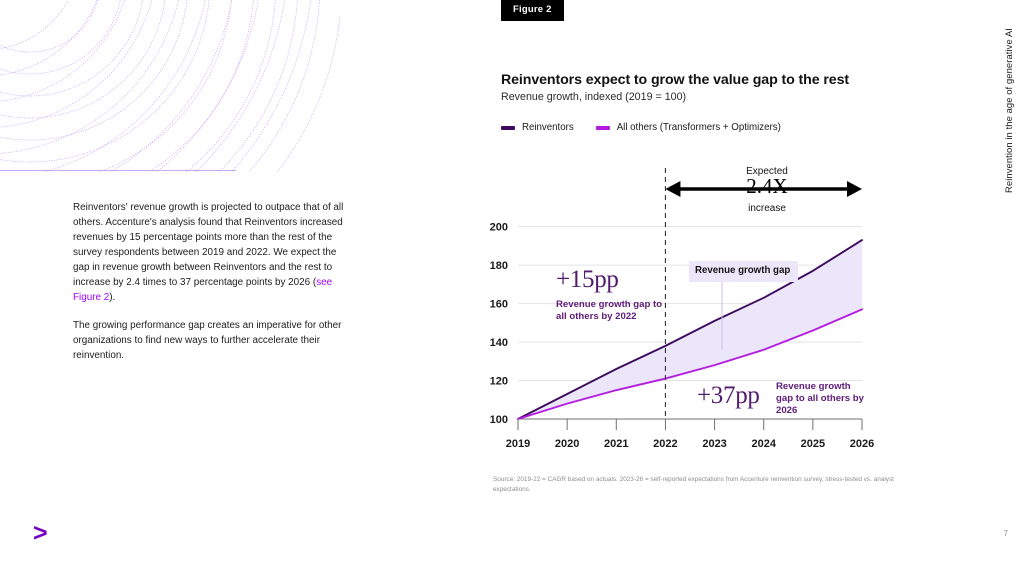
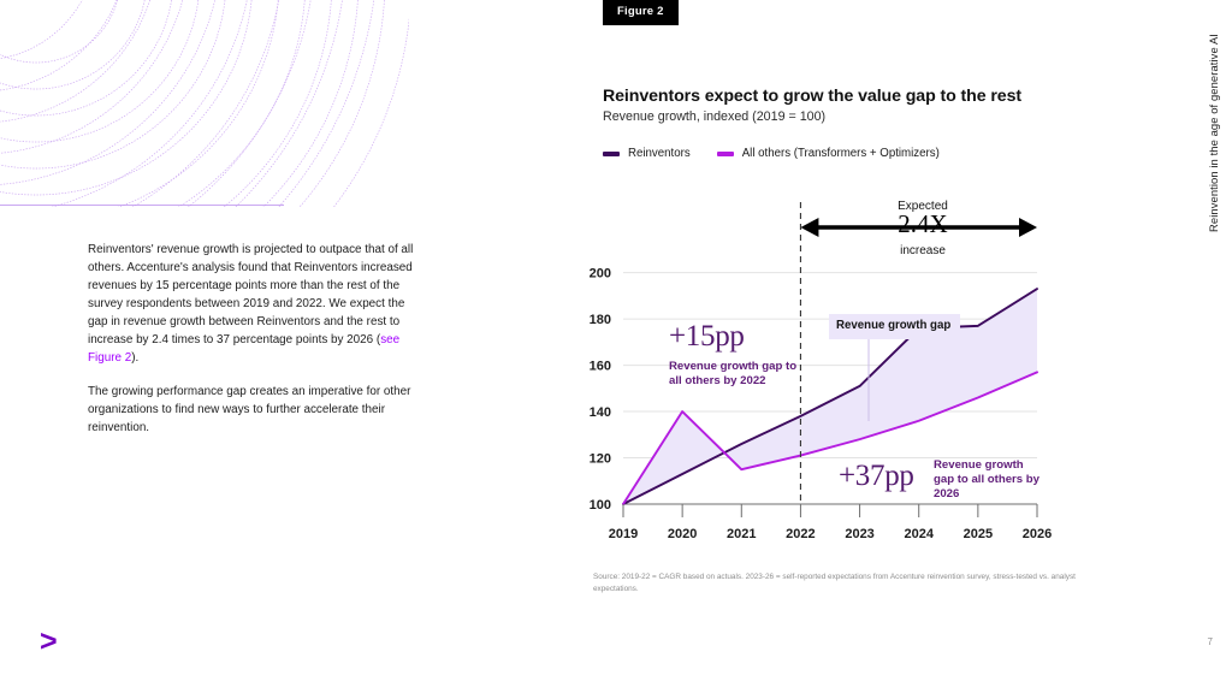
All others (Transformers + Optimizers)/2020: 108 -> 140
Reinventors/2024: 163 -> 176
